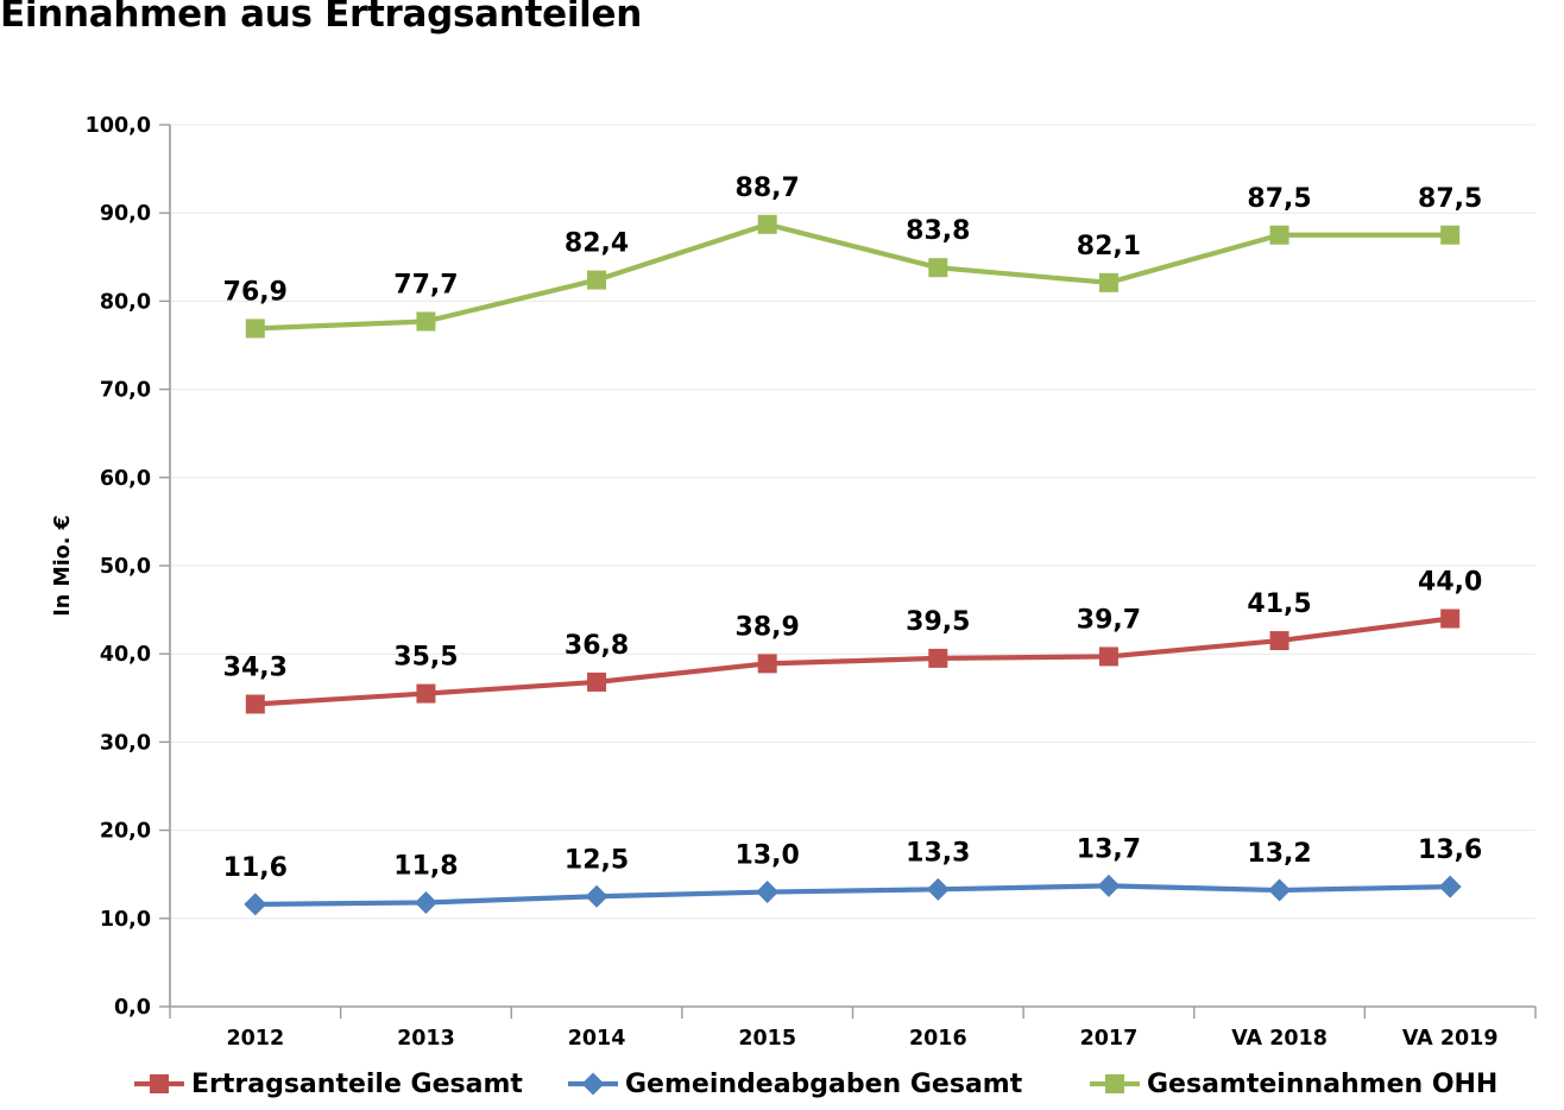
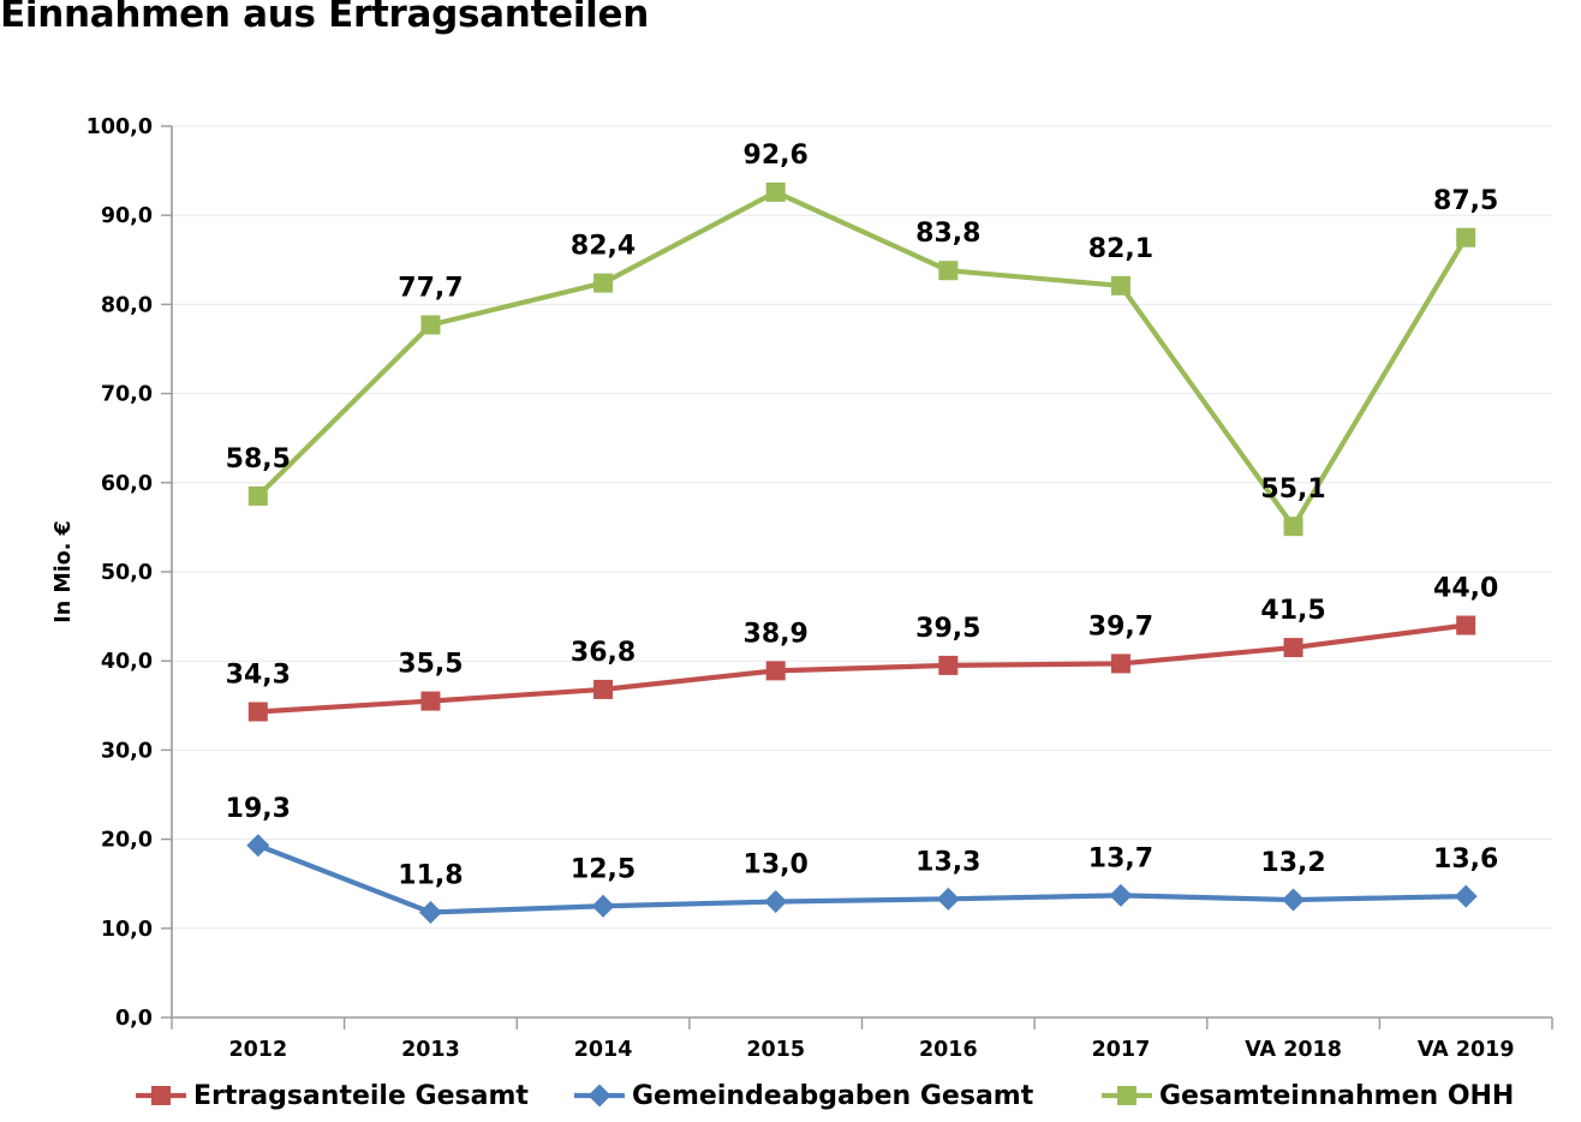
Gemeindeabgaben Gesamt/2012: 11,6 -> 19,3
Gesamteinnahmen OHH/2012: 76,9 -> 58,5
Gesamteinnahmen OHH/2015: 88,7 -> 92,6
Gesamteinnahmen OHH/VA 2018: 87,5 -> 55,1
